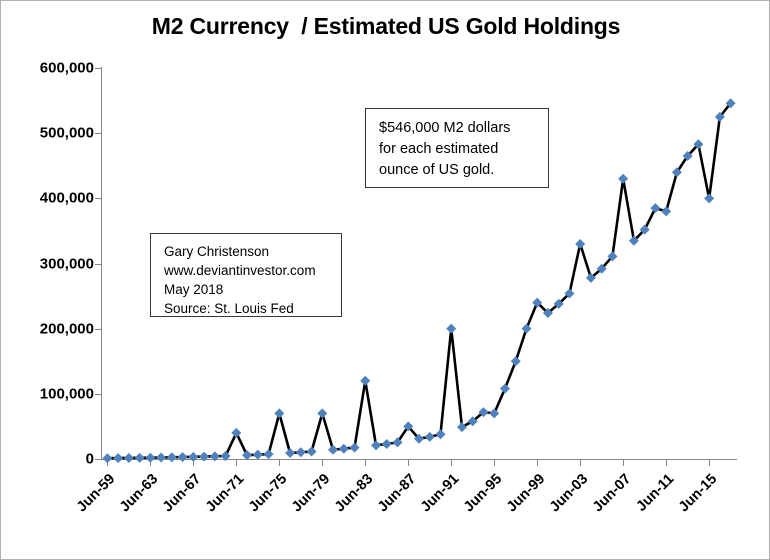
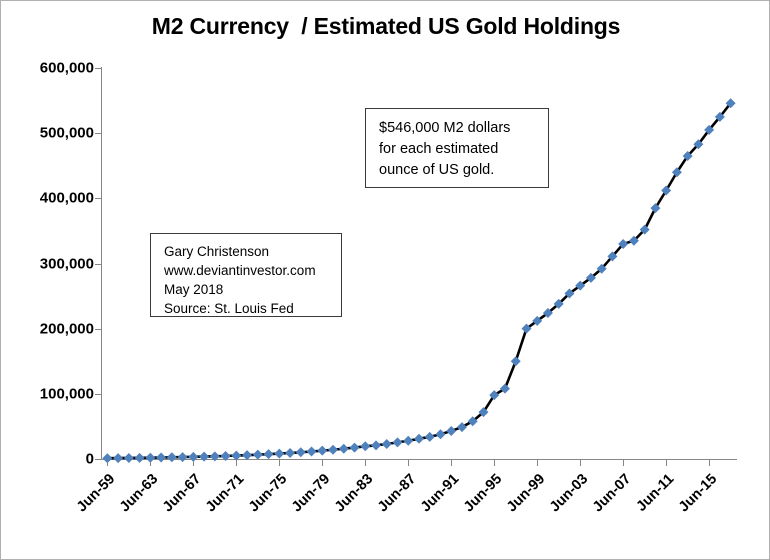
Jun-71: 40000 -> 10000
Jun-75: 70000 -> 10000
Jun-79: 70000 -> 10000
Jun-83: 120000 -> 20000
Jun-87: 50000 -> 30000
Jun-91: 200000 -> 40000
Jun-95: 70000 -> 100000
Jun-99: 240000 -> 210000
Jun-03: 330000 -> 270000
Jun-07: 430000 -> 330000
Jun-11: 380000 -> 410000
Jun-15: 400000 -> 500000
